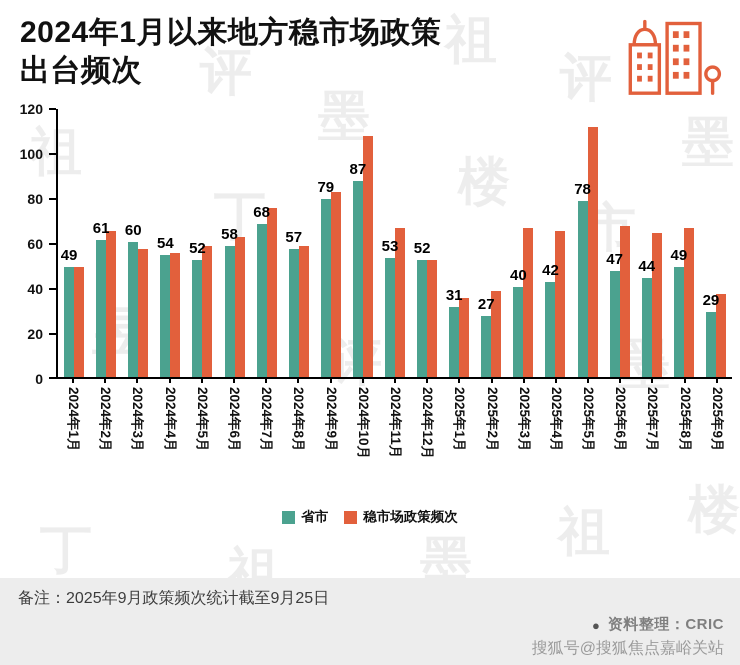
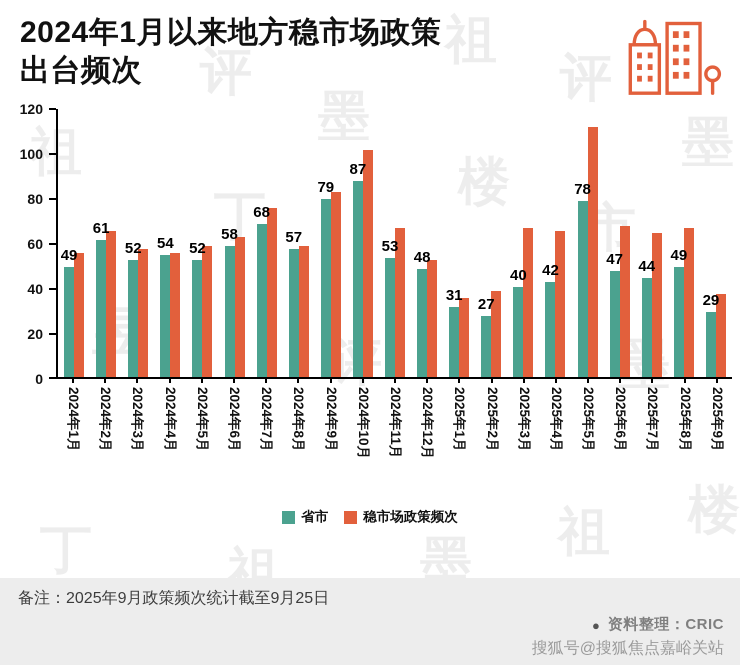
稳市场政策频次/2024年1月: 49 -> 55
省市/2024年3月: 60 -> 52
稳市场政策频次/2024年10月: 107 -> 101
省市/2024年12月: 52 -> 48
